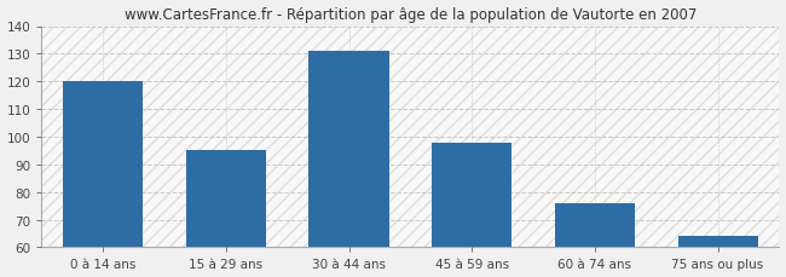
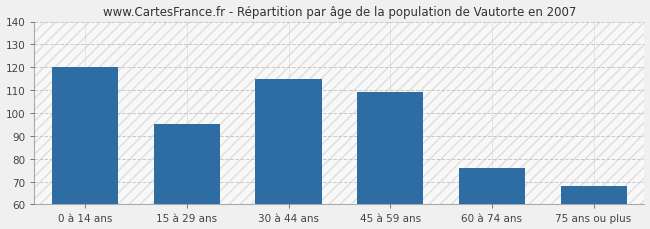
30 à 44 ans: 131 -> 115
45 à 59 ans: 98 -> 109
75 ans ou plus: 64 -> 68
